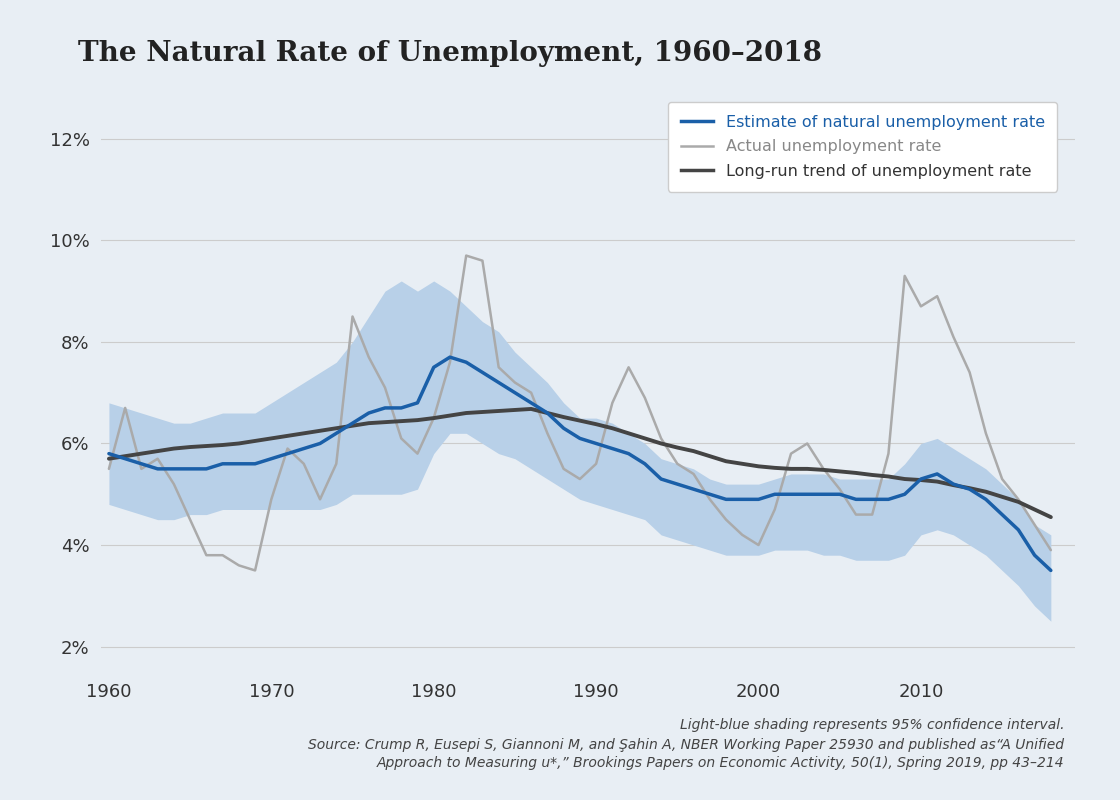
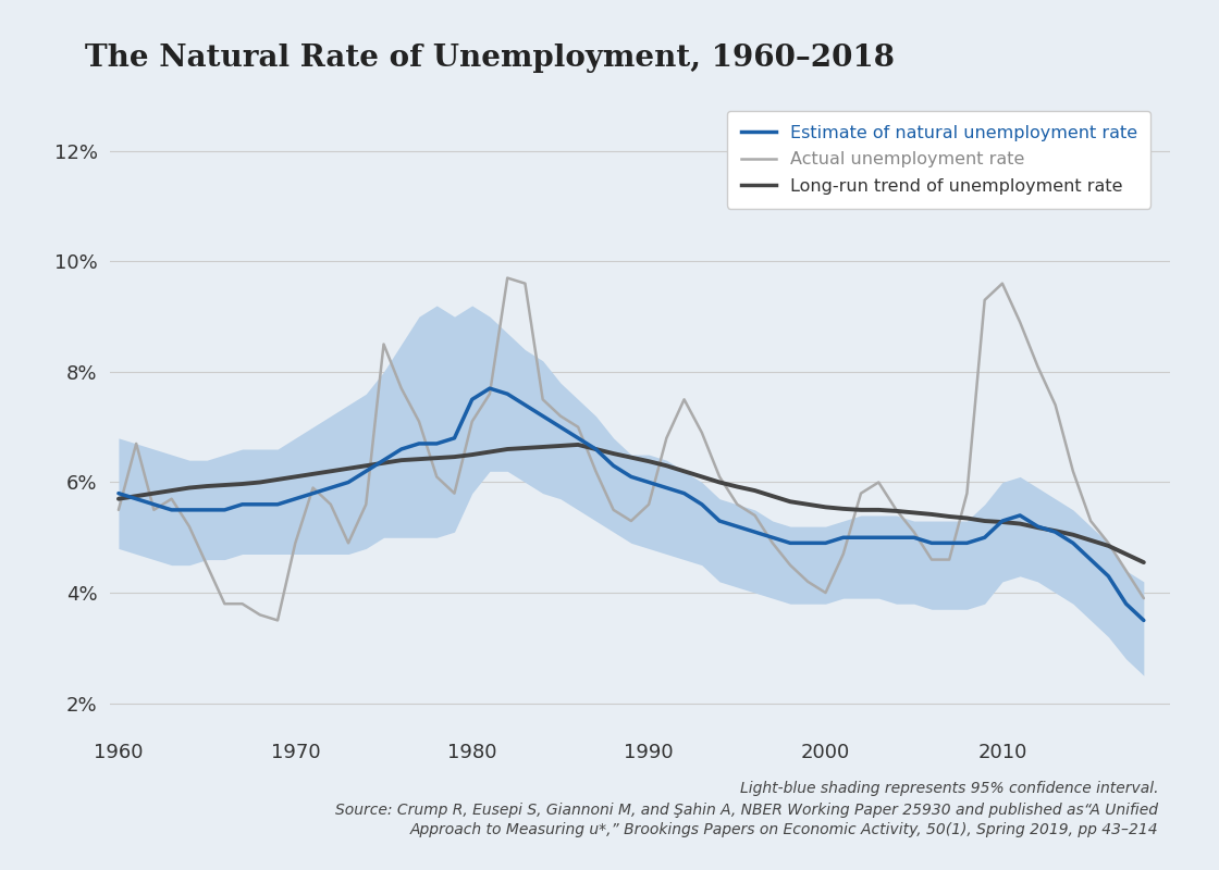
Actual unemployment rate/1980: 6.5% -> 7.1%
Actual unemployment rate/2010: 8.7% -> 9.6%
